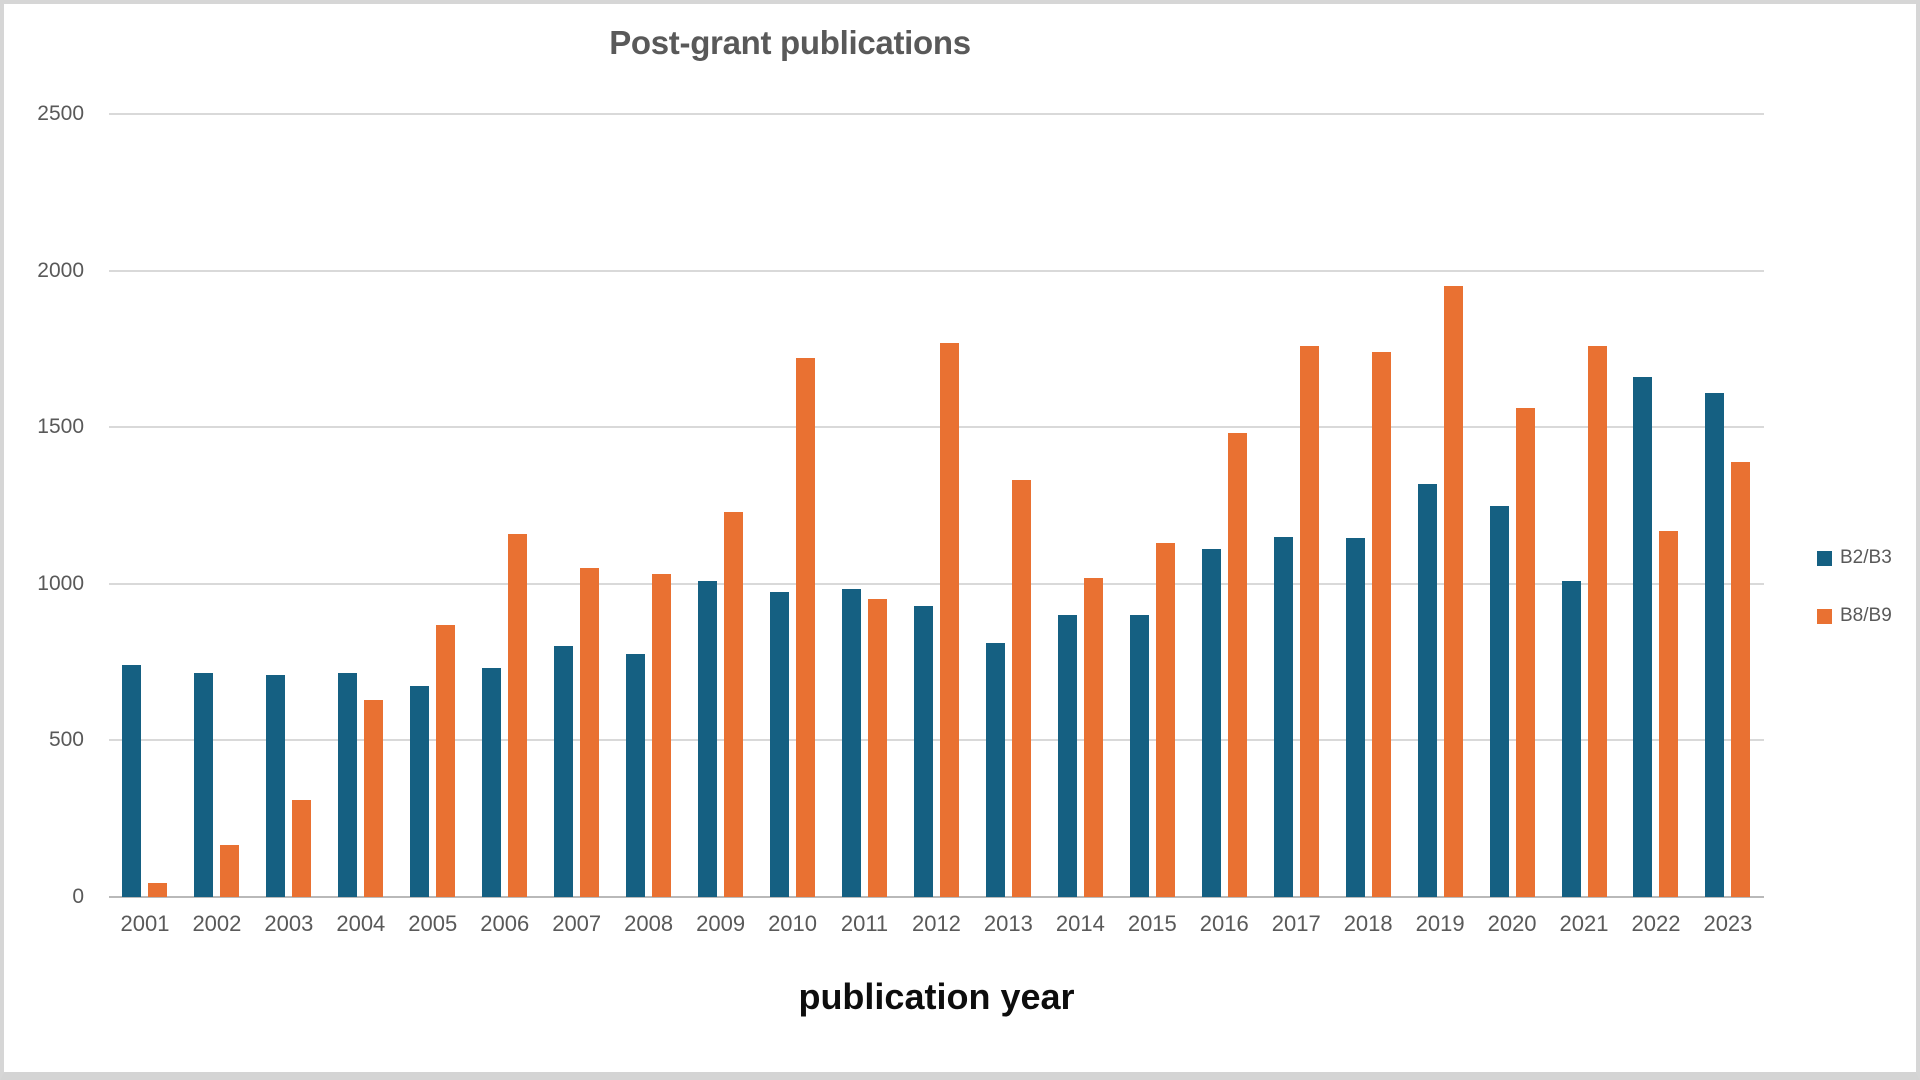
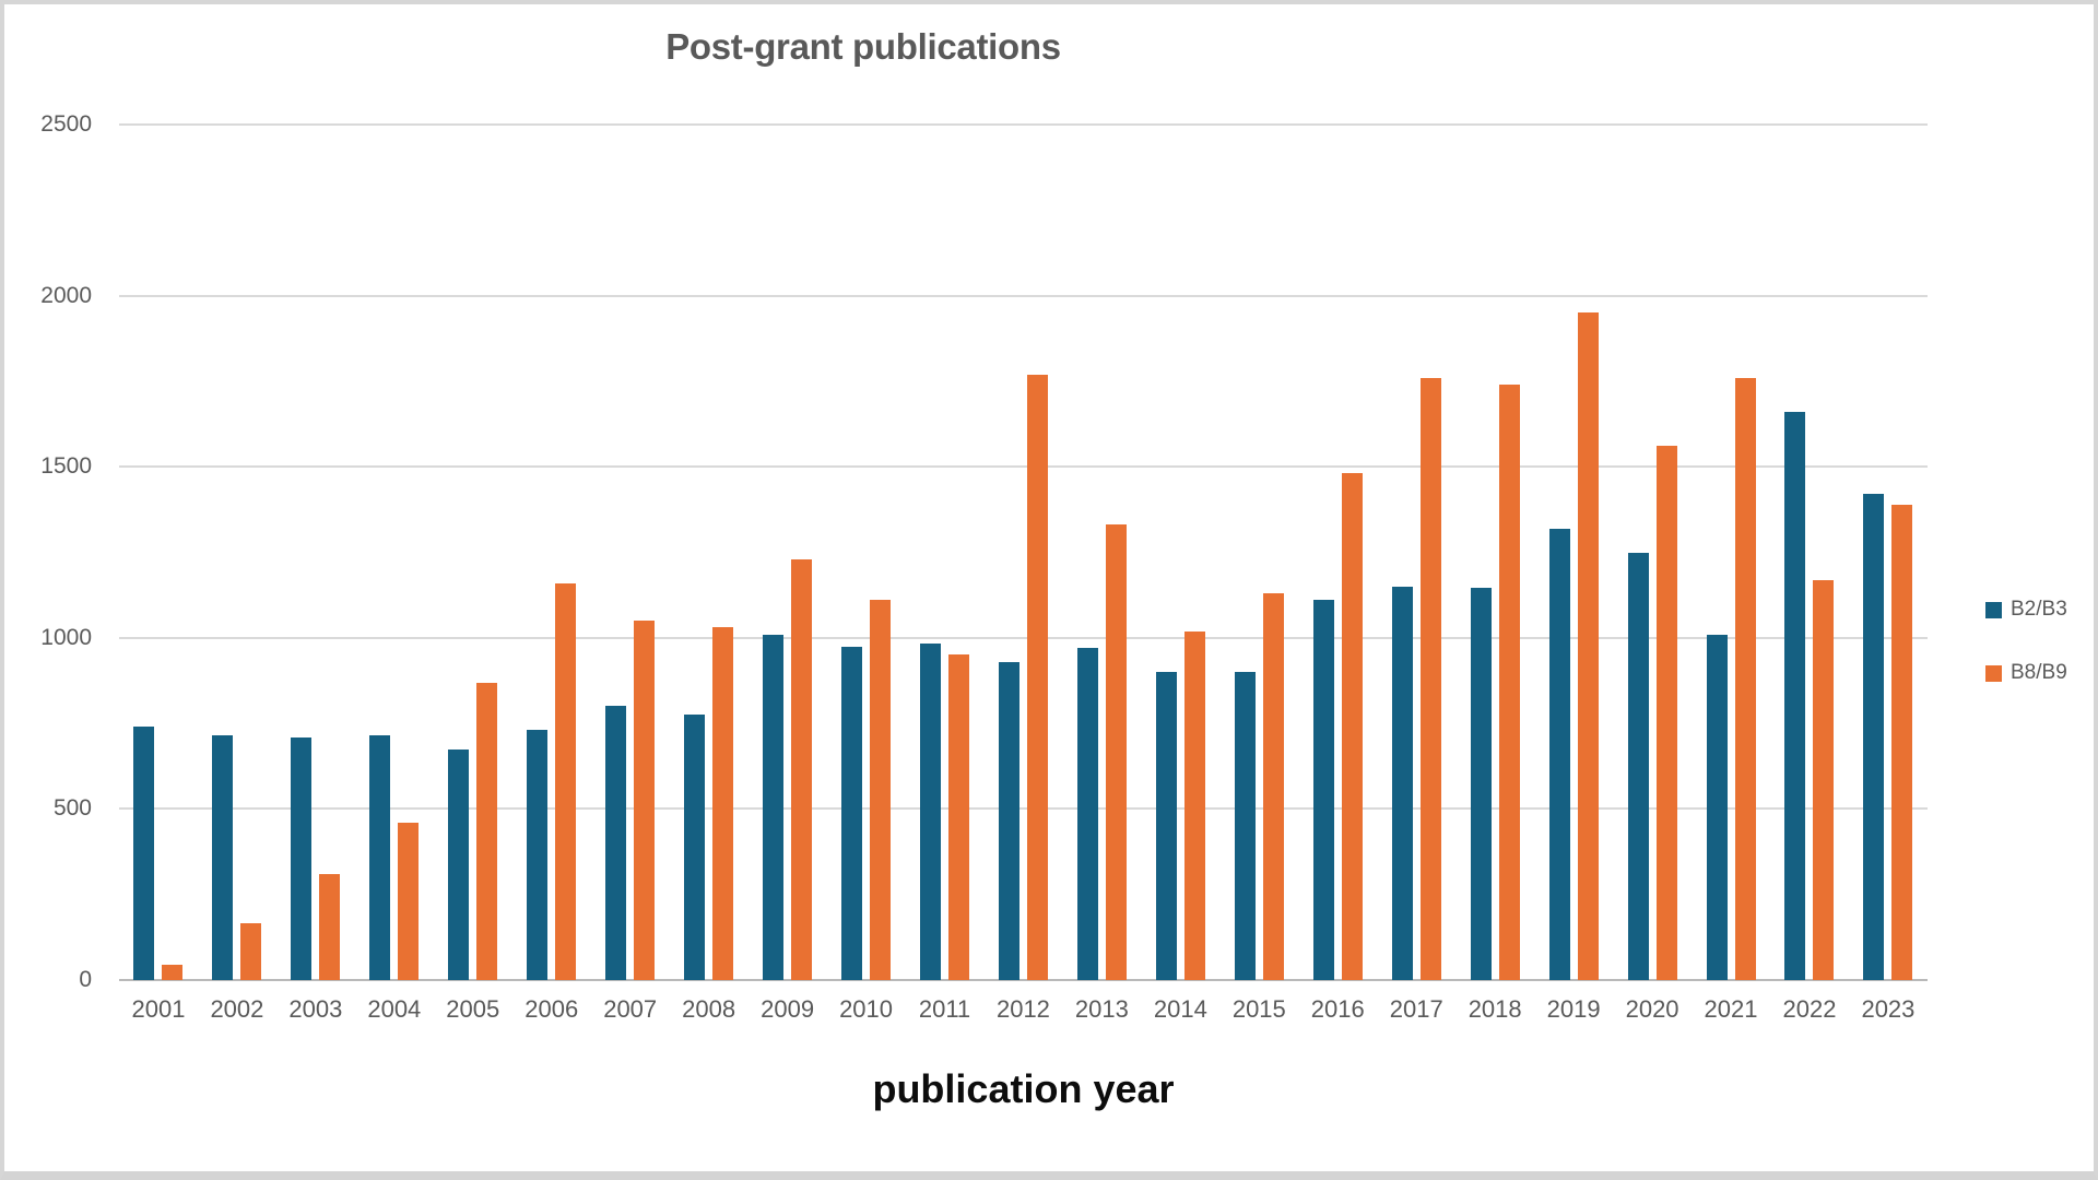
B8/B9/2004: 630 -> 460
B8/B9/2010: 1720 -> 1110
B2/B3/2013: 810 -> 970
B2/B3/2023: 1610 -> 1420
